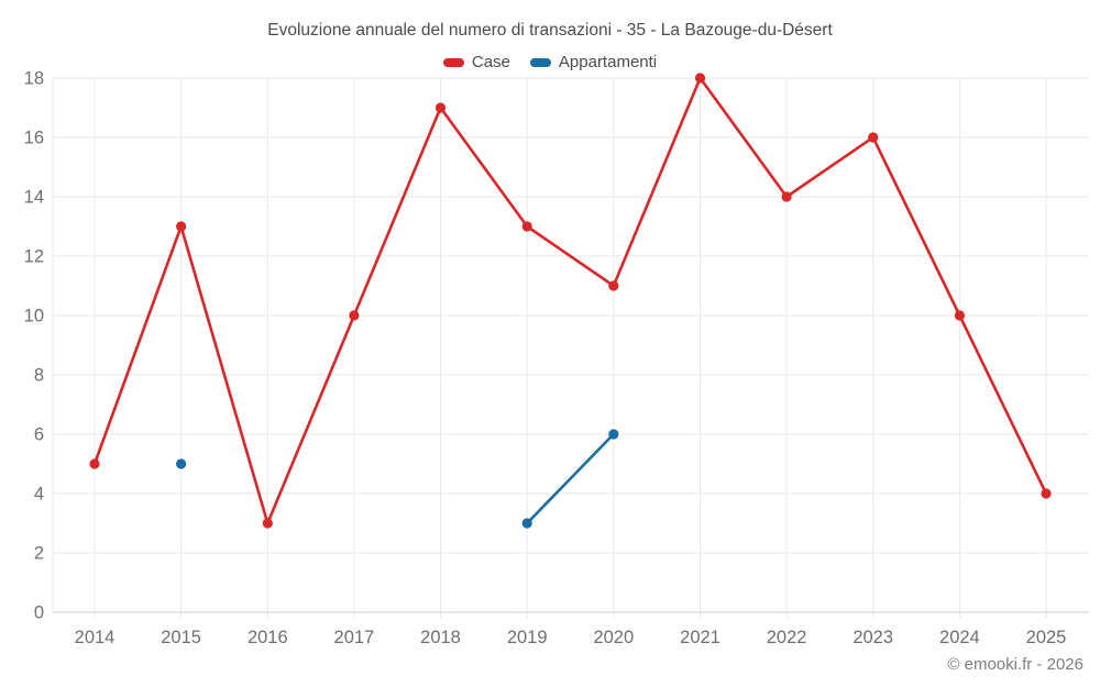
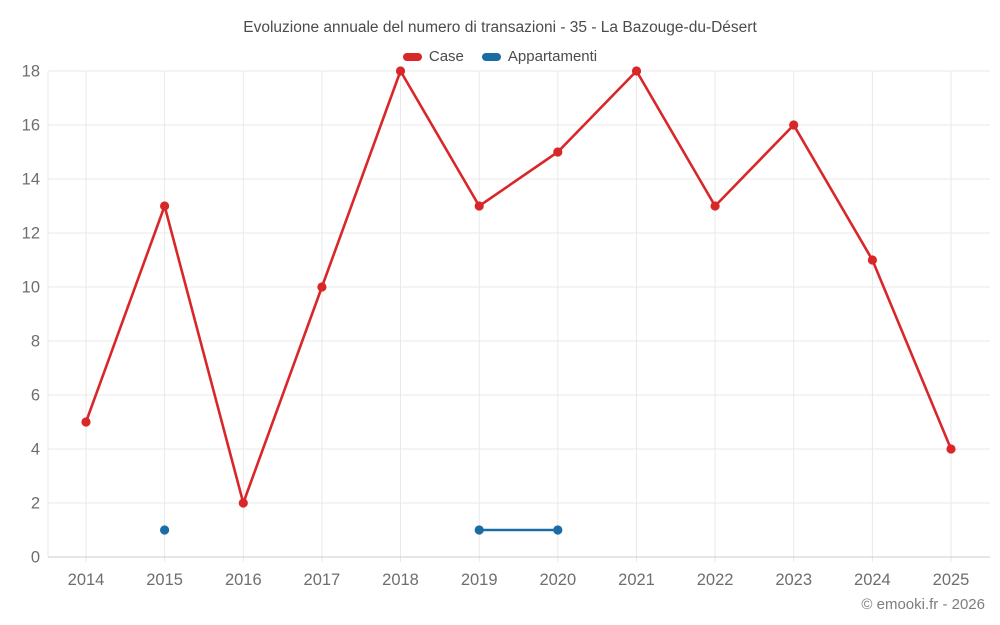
Appartamenti/2015: 5 -> 1
Case/2016: 3 -> 2
Case/2018: 17 -> 18
Appartamenti/2019: 3 -> 1
Case/2020: 11 -> 15
Appartamenti/2020: 6 -> 1
Case/2022: 14 -> 13
Case/2024: 10 -> 11
